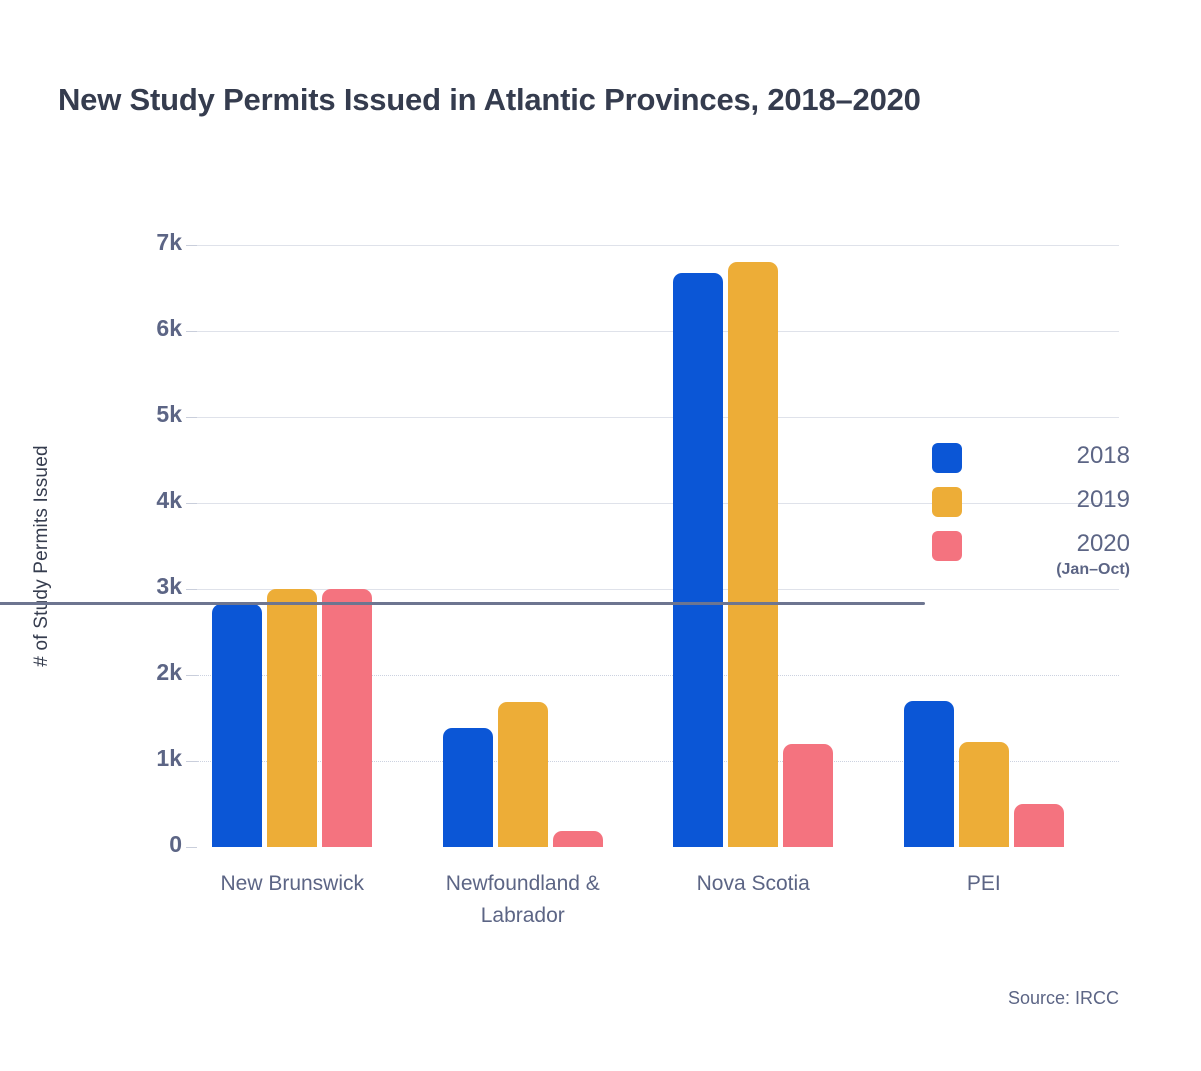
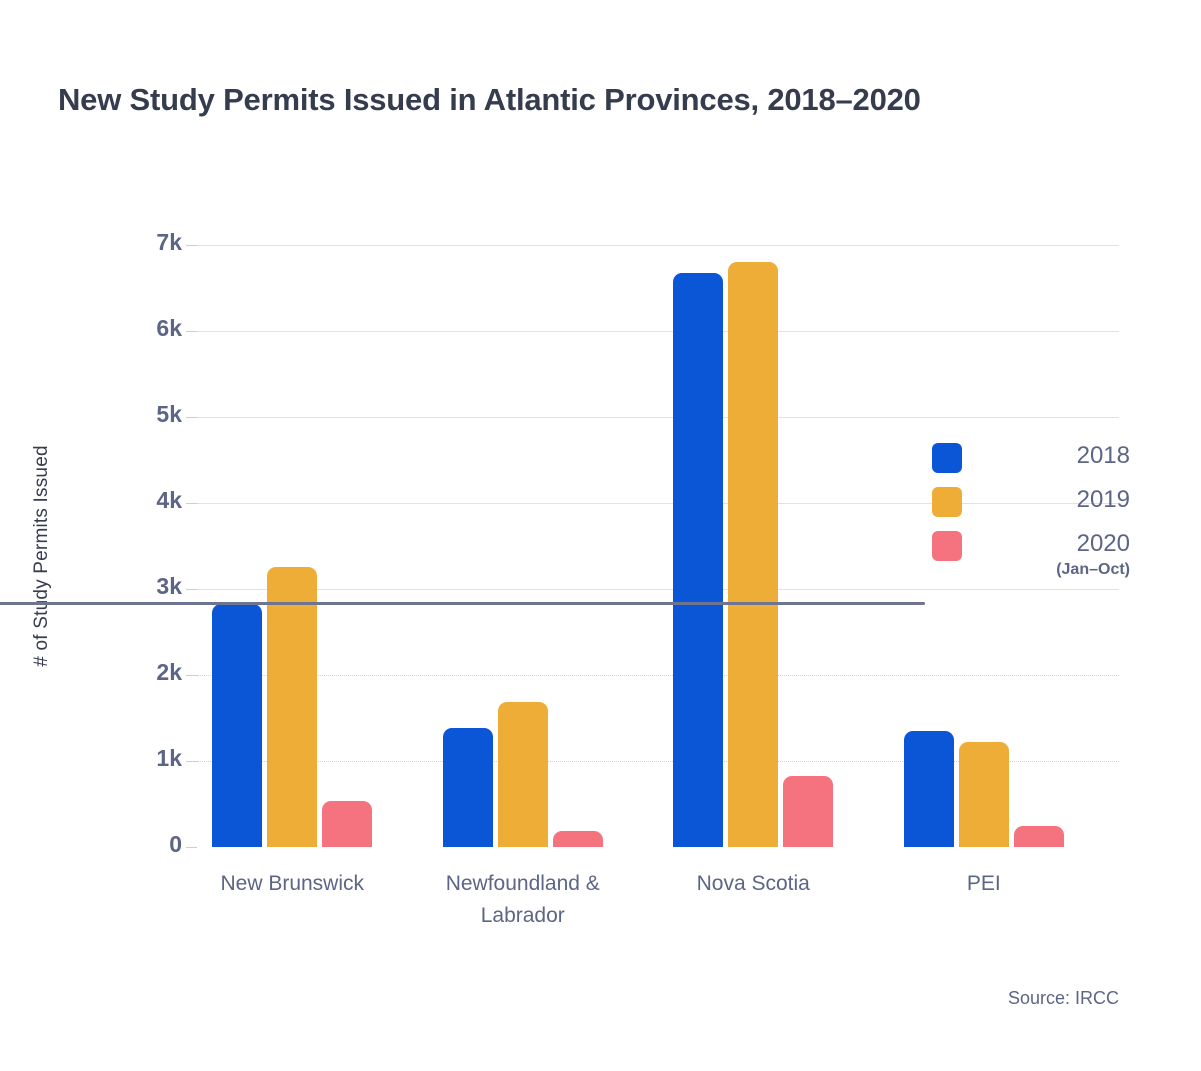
2019/New Brunswick: 3.0k -> 3.3k
2020/New Brunswick: 3.0k -> 0.5k
2020/Nova Scotia: 1.2k -> 0.8k
2018/PEI: 1.7k -> 1.4k
2020/PEI: 0.5k -> 0.2k
